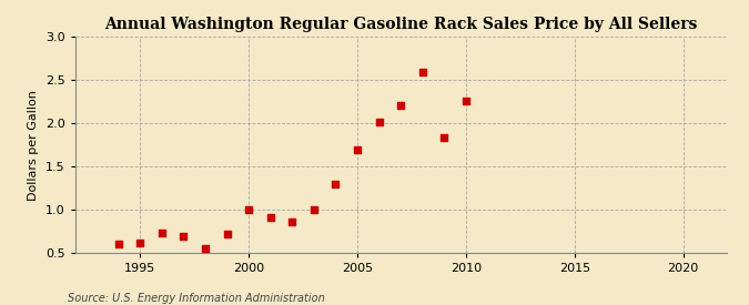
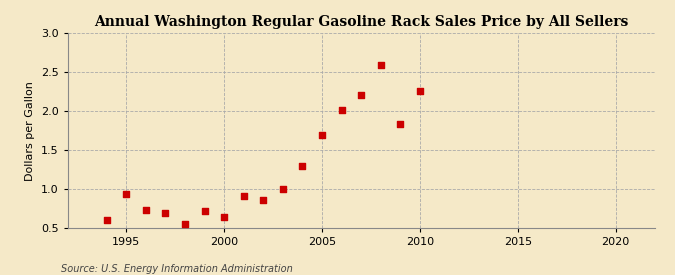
1995: 0.62 -> 0.94
2000: 1.00 -> 0.64
